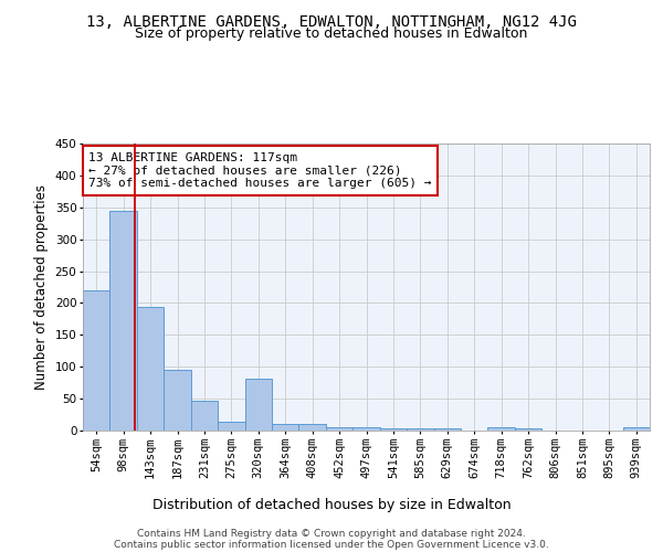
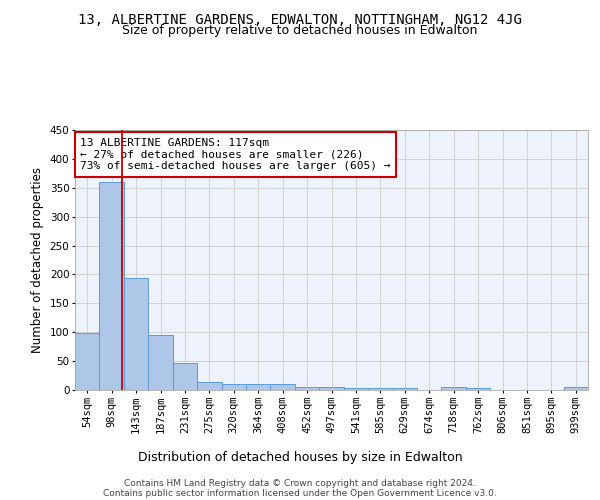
54sqm: 220 -> 98
98sqm: 344 -> 360
320sqm: 82 -> 10
